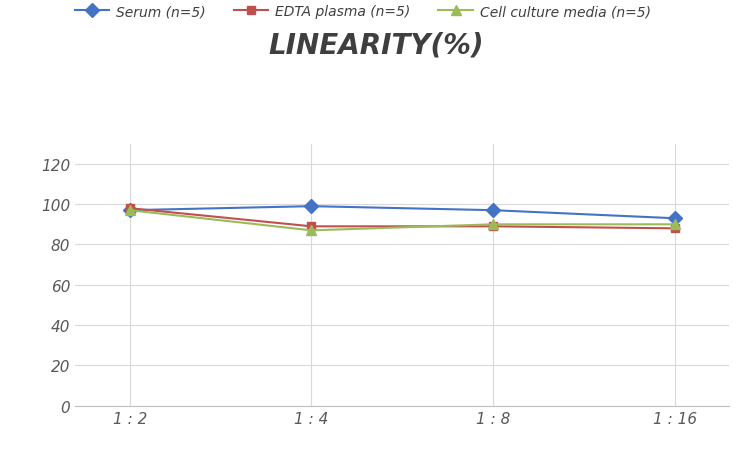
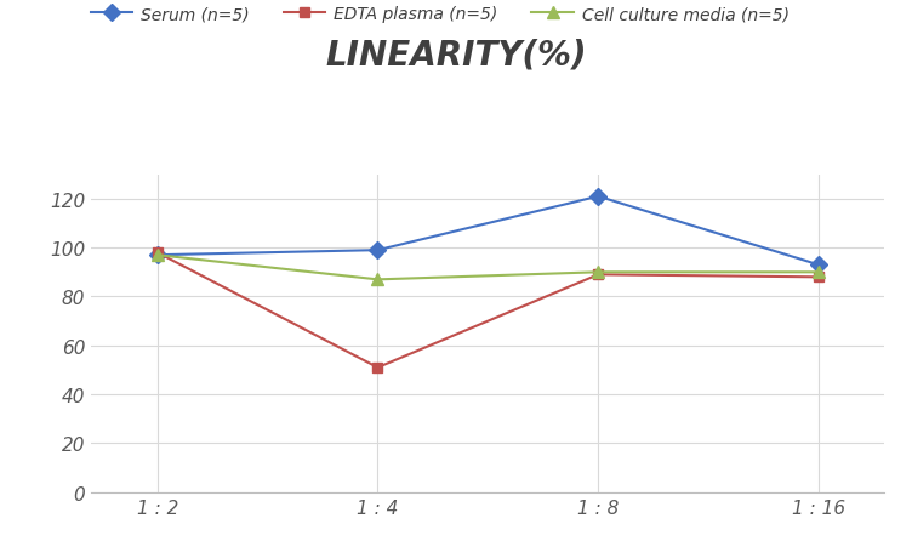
EDTA plasma (n=5)/1 : 4: 89 -> 51
Serum (n=5)/1 : 8: 97 -> 121
